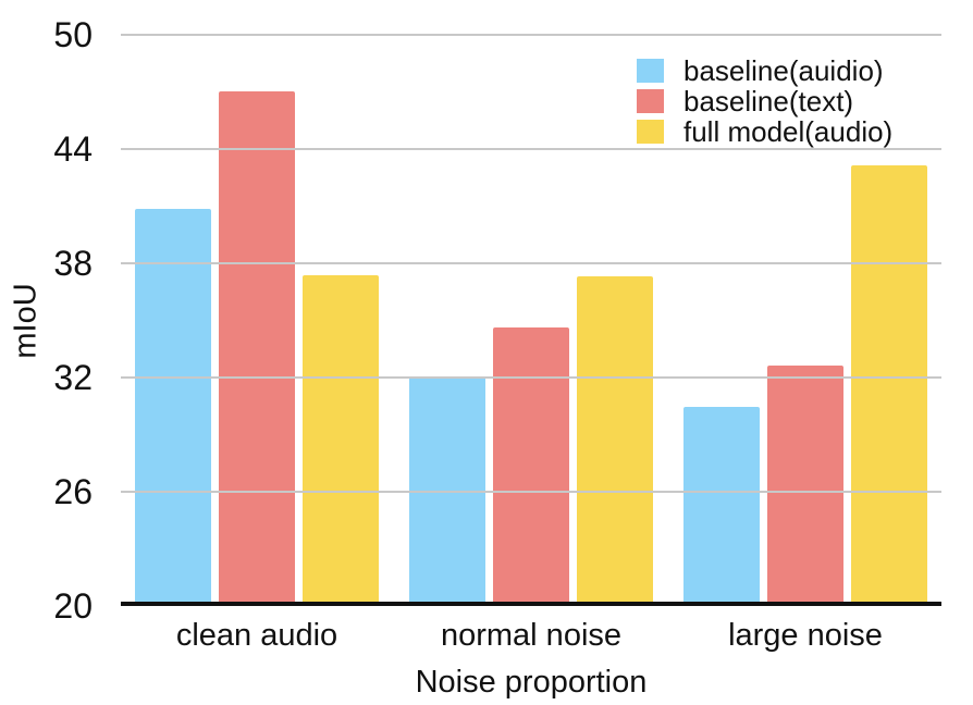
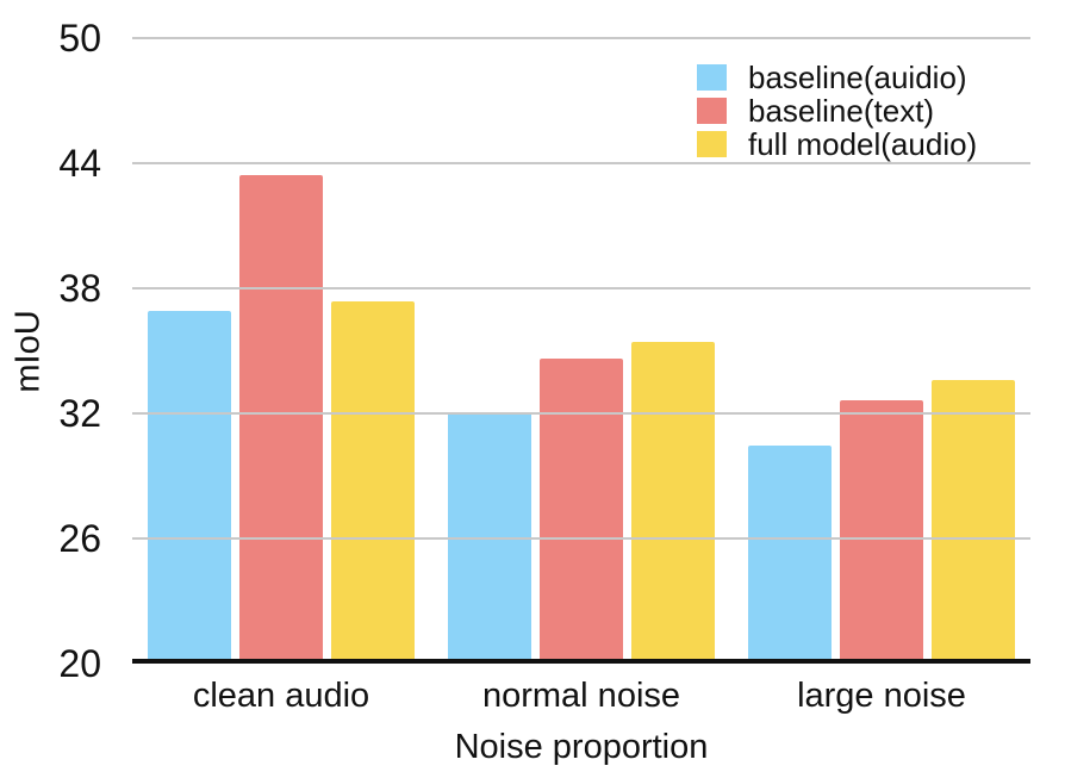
baseline(auidio)/clean audio: 40.8 -> 36.8
baseline(text)/clean audio: 47.0 -> 43.4
full model(audio)/normal noise: 37.2 -> 35.3
full model(audio)/large noise: 43.1 -> 33.5
